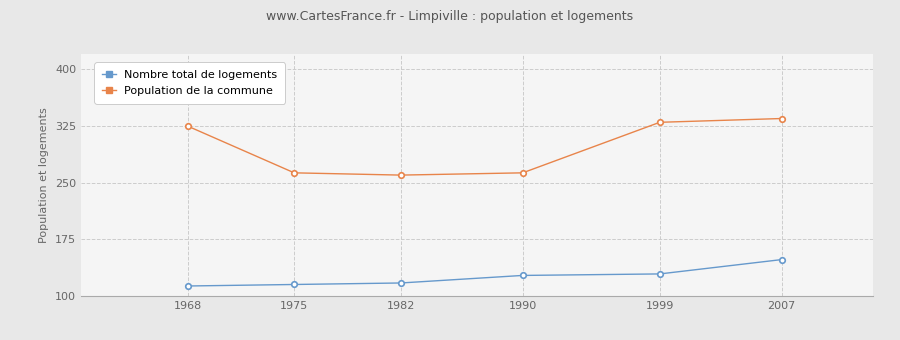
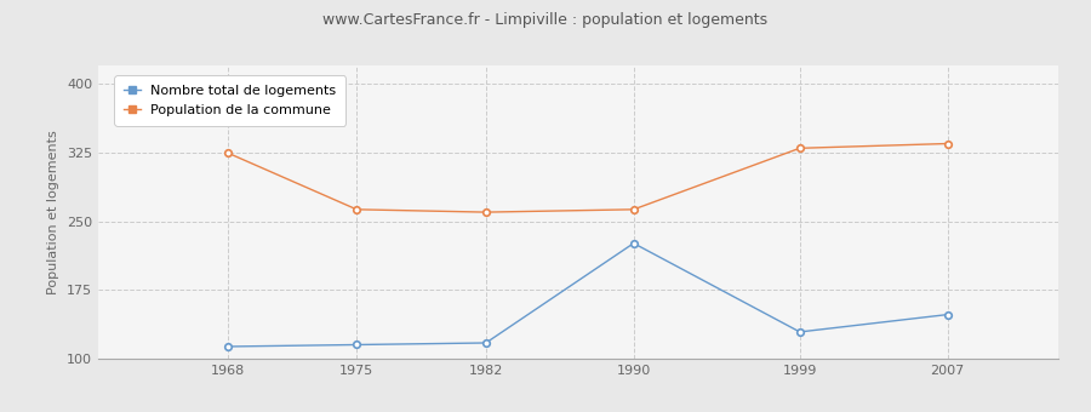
Nombre total de logements/1990: 127 -> 226
